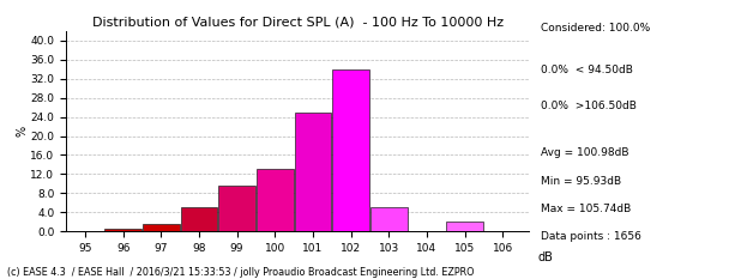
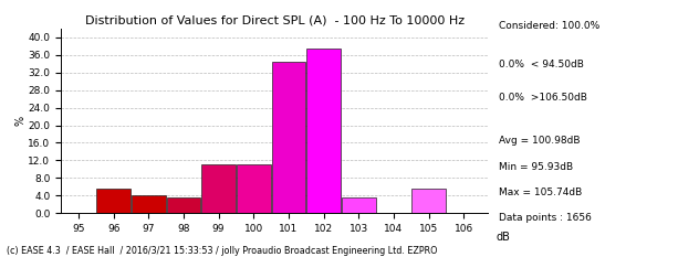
96: 0.5 -> 5.5
97: 1.5 -> 4.0
98: 5.0 -> 3.5
99: 9.5 -> 11.0
100: 13.0 -> 11.0
101: 25.0 -> 34.5
102: 34.0 -> 37.5
103: 5.0 -> 3.5
105: 2.0 -> 5.5
